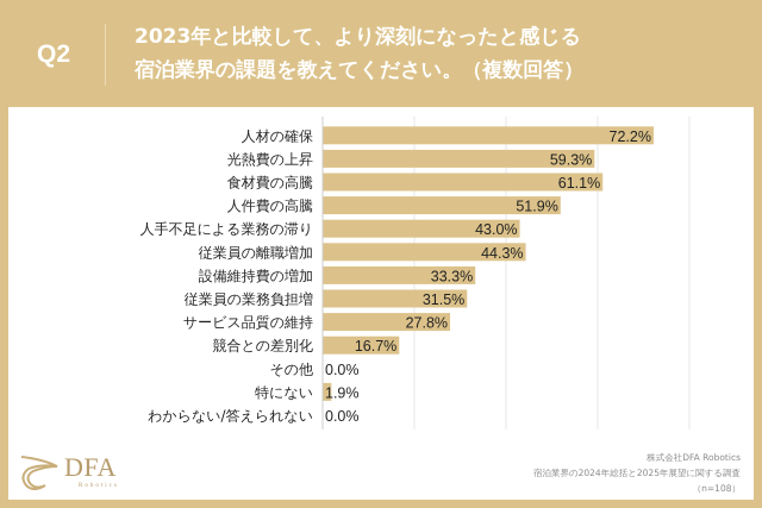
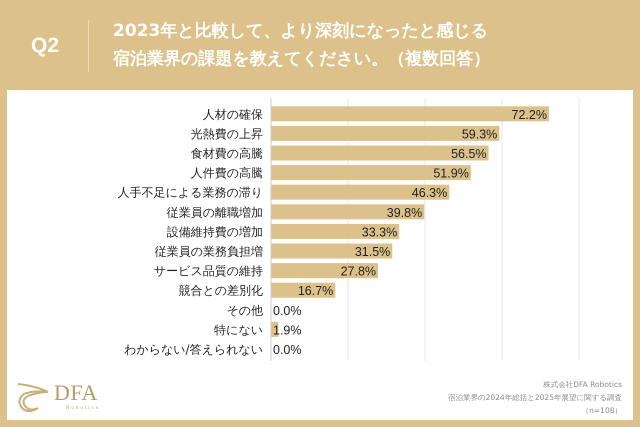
食材費の高騰: 61.1% -> 56.5%
人手不足による業務の滞り: 43.0% -> 46.3%
従業員の離職増加: 44.3% -> 39.8%
